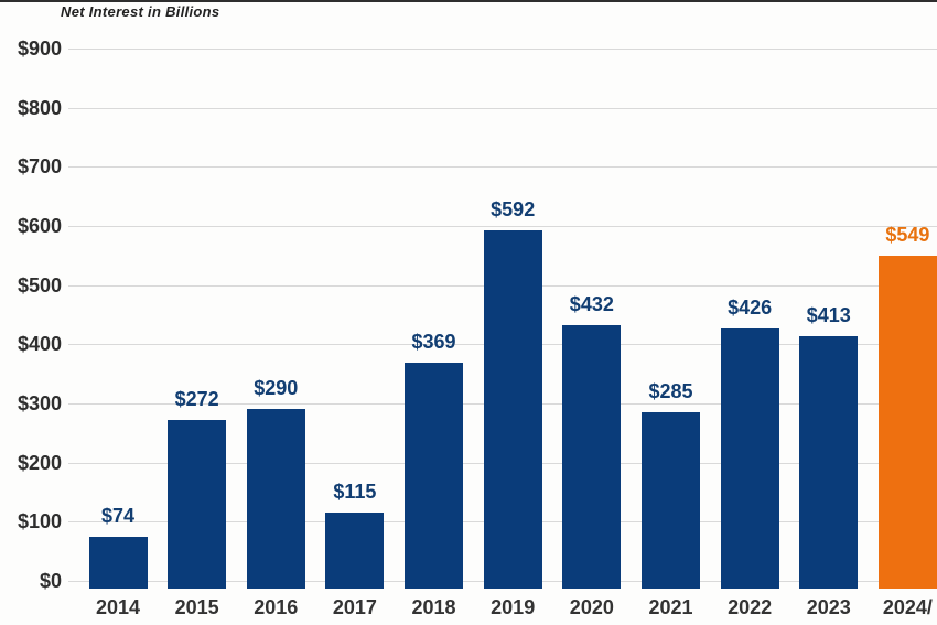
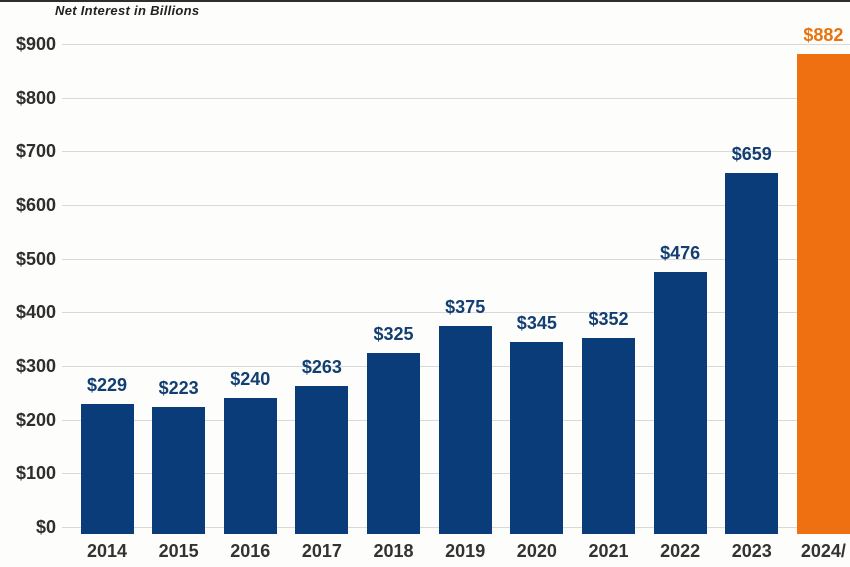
2014: $74 -> $229
2015: $272 -> $223
2016: $290 -> $240
2017: $115 -> $263
2018: $369 -> $325
2019: $592 -> $375
2020: $432 -> $345
2021: $285 -> $352
2022: $426 -> $476
2023: $413 -> $659
2024/: $549 -> $882
